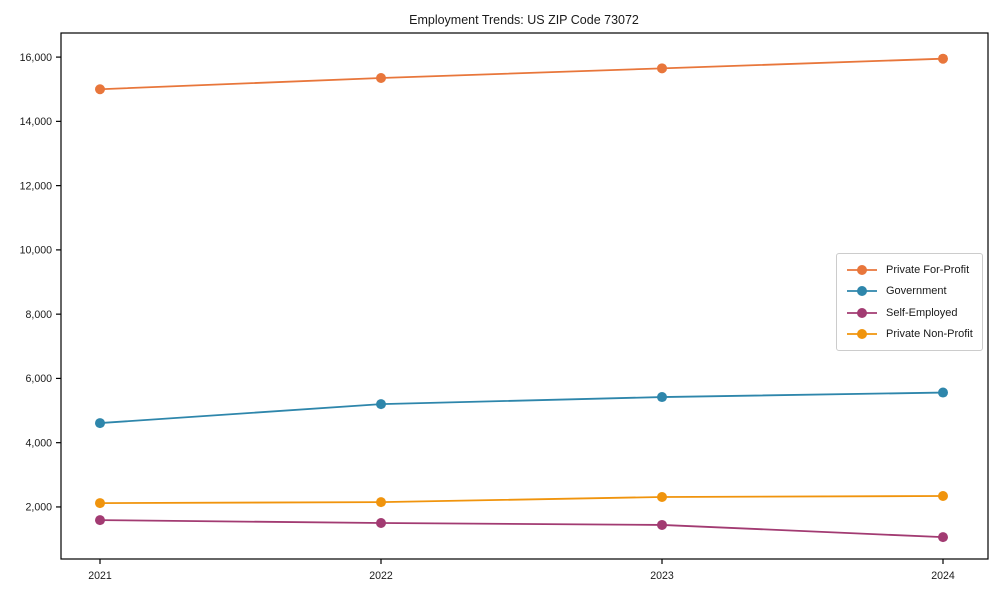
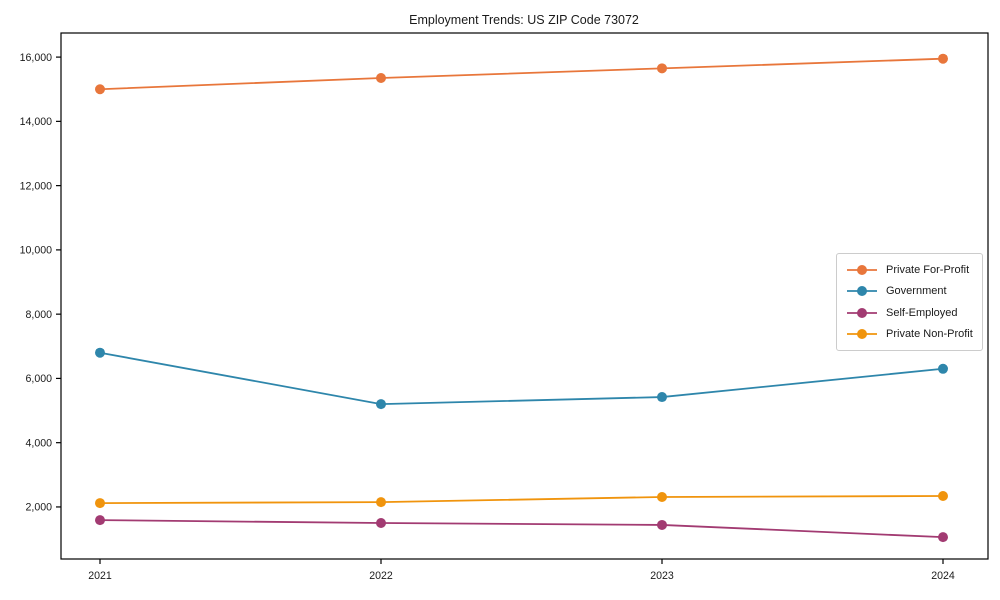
Government/2021: 4600 -> 6800
Government/2024: 5600 -> 6300
